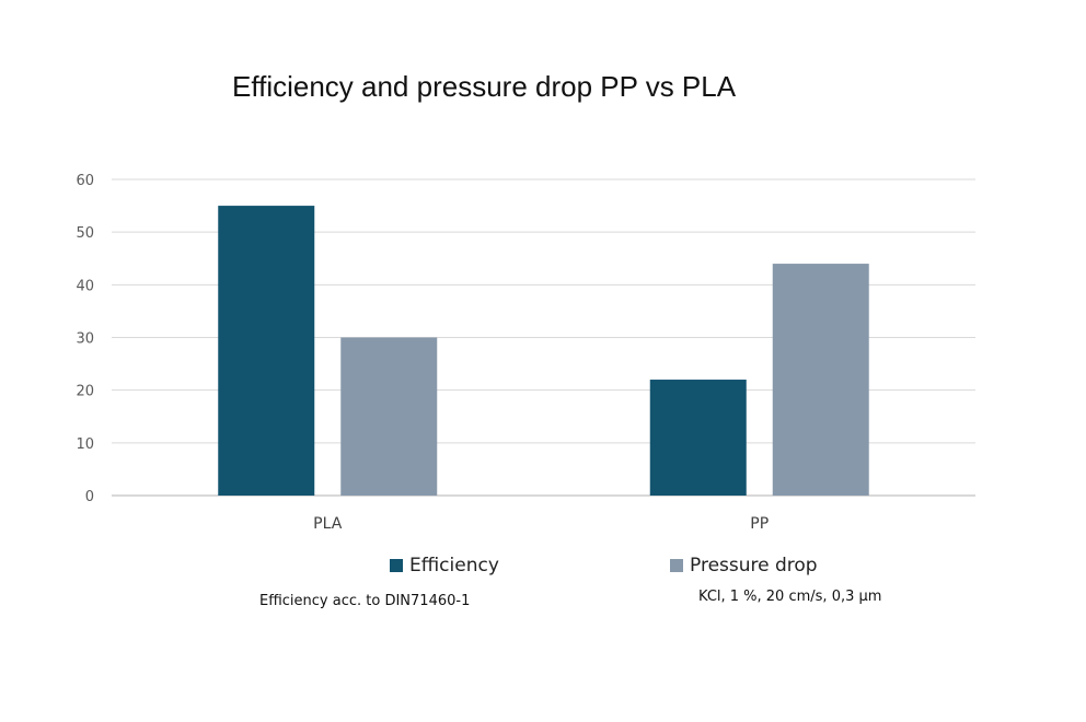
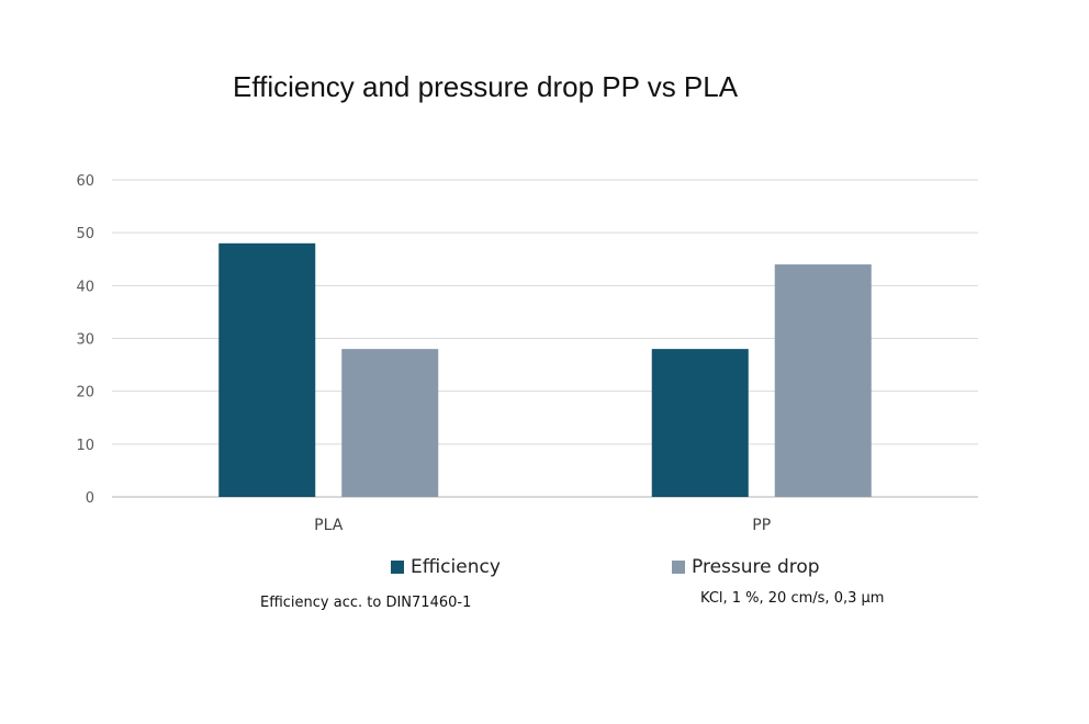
Efficiency/PLA: 55 -> 48
Pressure drop/PLA: 30 -> 28
Efficiency/PP: 22 -> 28
